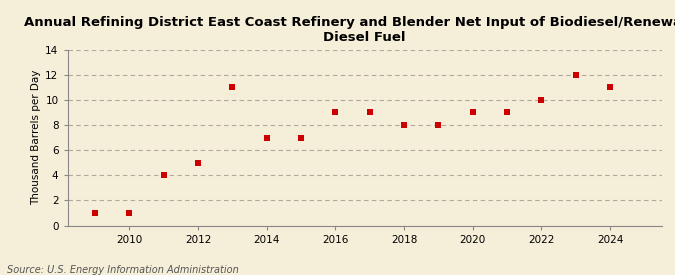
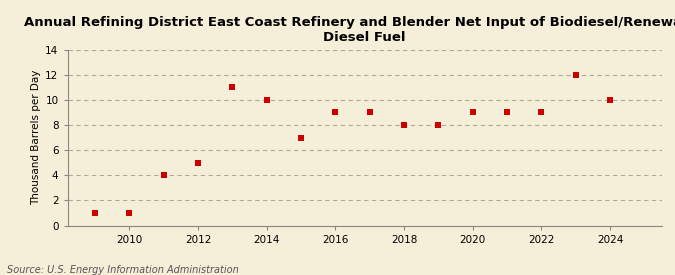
2014: 7 -> 10
2022: 10 -> 9
2024: 11 -> 10
